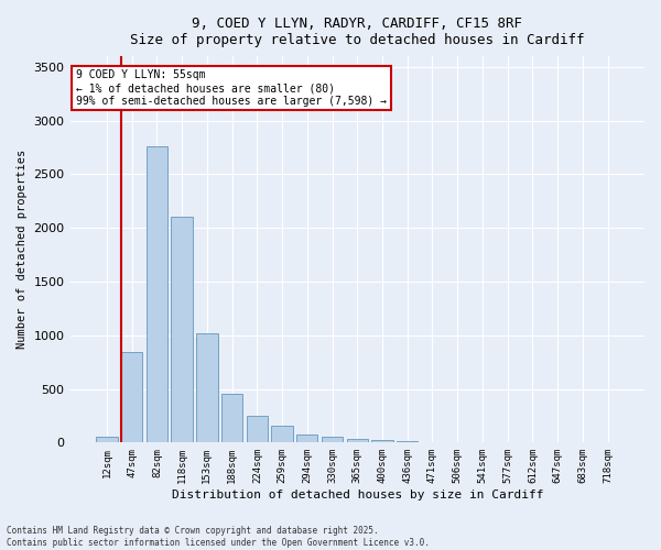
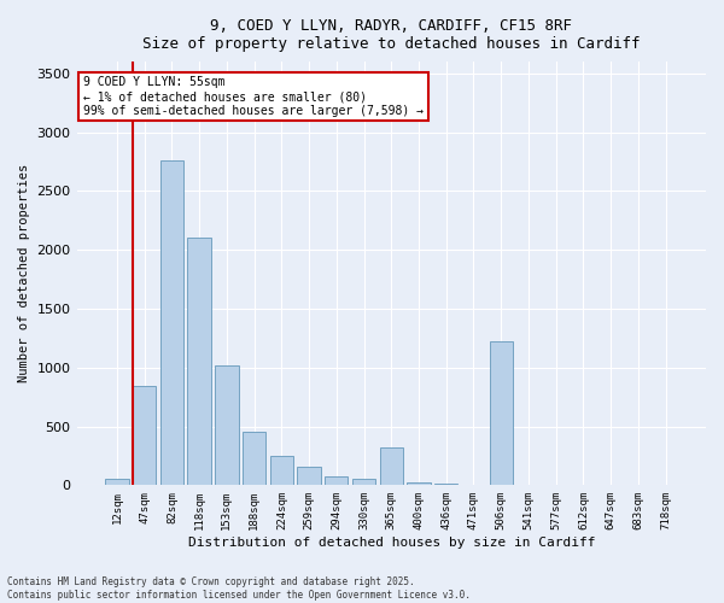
365sqm: 40 -> 320
506sqm: 0 -> 1220
